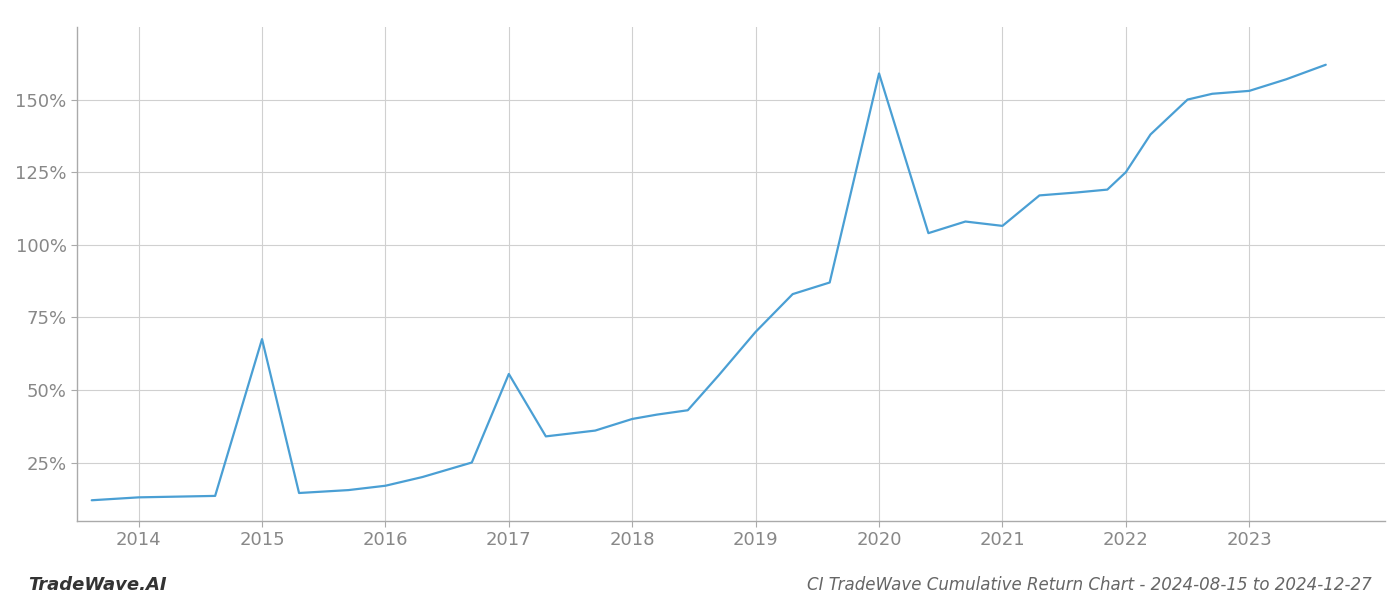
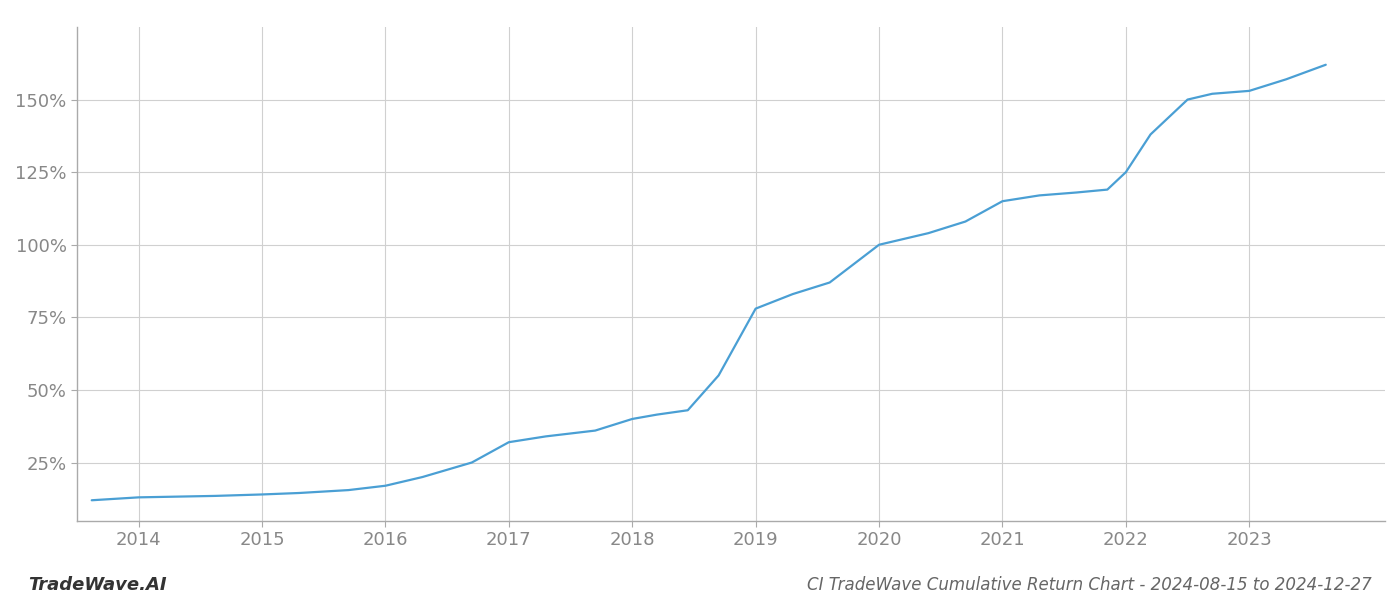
2015: 67.5% -> 14.0%
2017: 55.5% -> 32.0%
2019: 70.0% -> 78.0%
2020: 159.0% -> 100.0%
2021: 106.5% -> 115.0%
